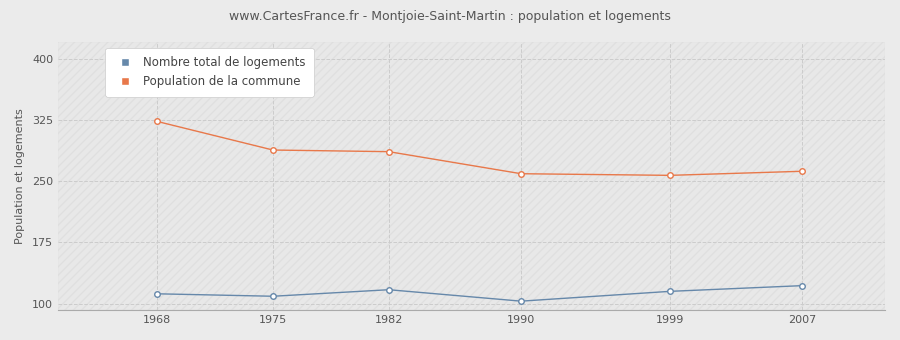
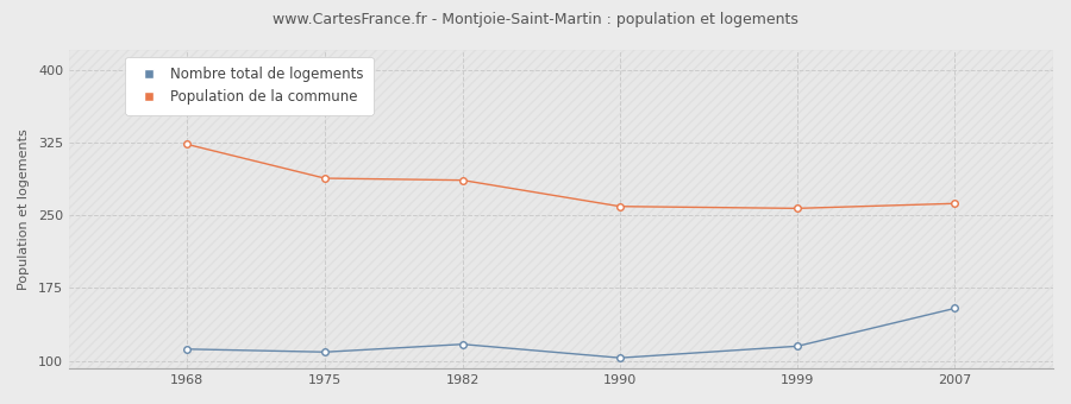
Nombre total de logements/2007: 122 -> 154
